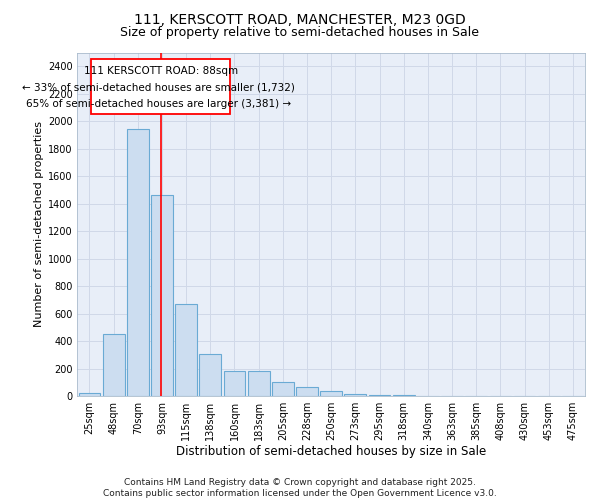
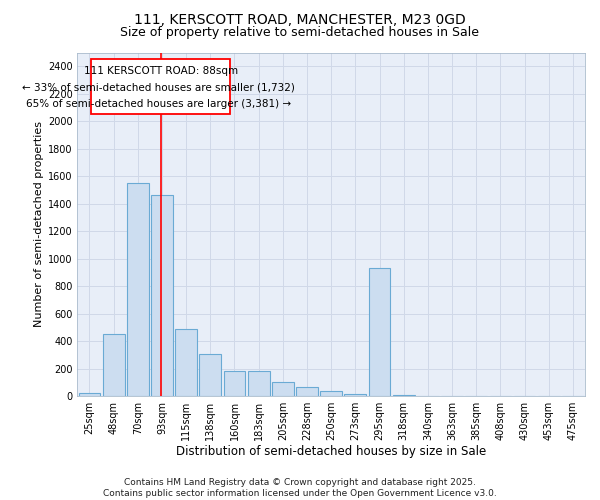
70sqm: 1940 -> 1550
115sqm: 670 -> 490
295sqm: 0 -> 930
